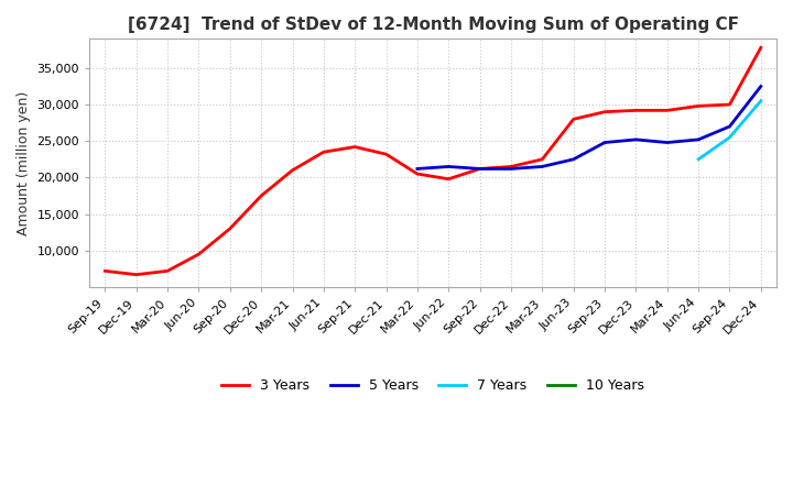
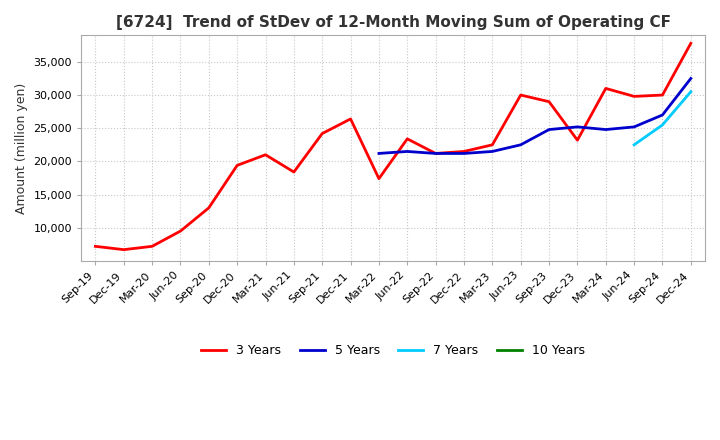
3 Years/Dec-20: 17,500 -> 19,400
3 Years/Jun-21: 23,500 -> 18,400
3 Years/Dec-21: 23,200 -> 26,400
3 Years/Mar-22: 20,500 -> 17,400
3 Years/Jun-22: 19,800 -> 23,400
3 Years/Jun-23: 28,000 -> 30,000
3 Years/Dec-23: 29,200 -> 23,200
3 Years/Mar-24: 29,200 -> 31,000
